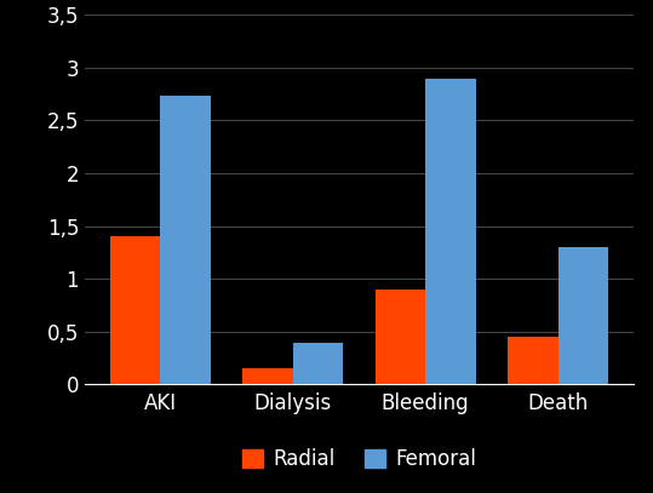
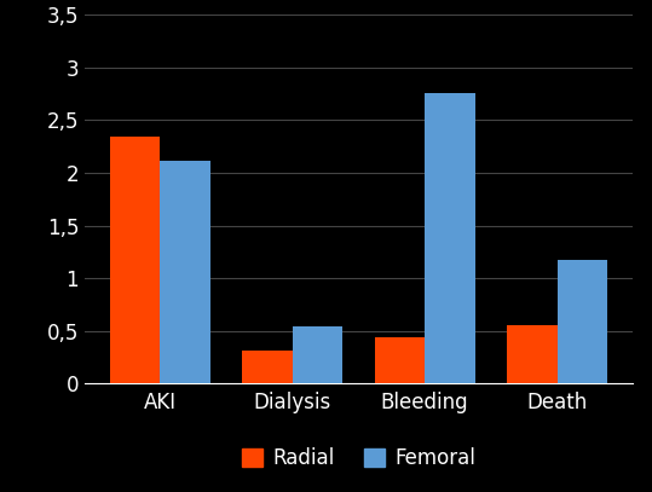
Radial/AKI: 1,40 -> 2,34
Femoral/AKI: 2,73 -> 2,12
Radial/Dialysis: 0,15 -> 0,32
Femoral/Dialysis: 0,40 -> 0,54
Radial/Bleeding: 0,90 -> 0,44
Femoral/Bleeding: 2,90 -> 2,76
Radial/Death: 0,45 -> 0,56
Femoral/Death: 1,30 -> 1,18
